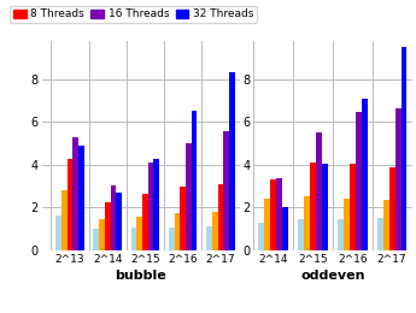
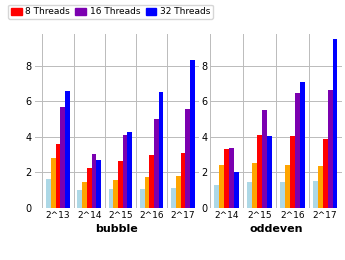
8 Threads/2^13: 4.3 -> 3.6
16 Threads/2^13: 5.3 -> 5.7
32 Threads/2^13: 4.9 -> 6.6
